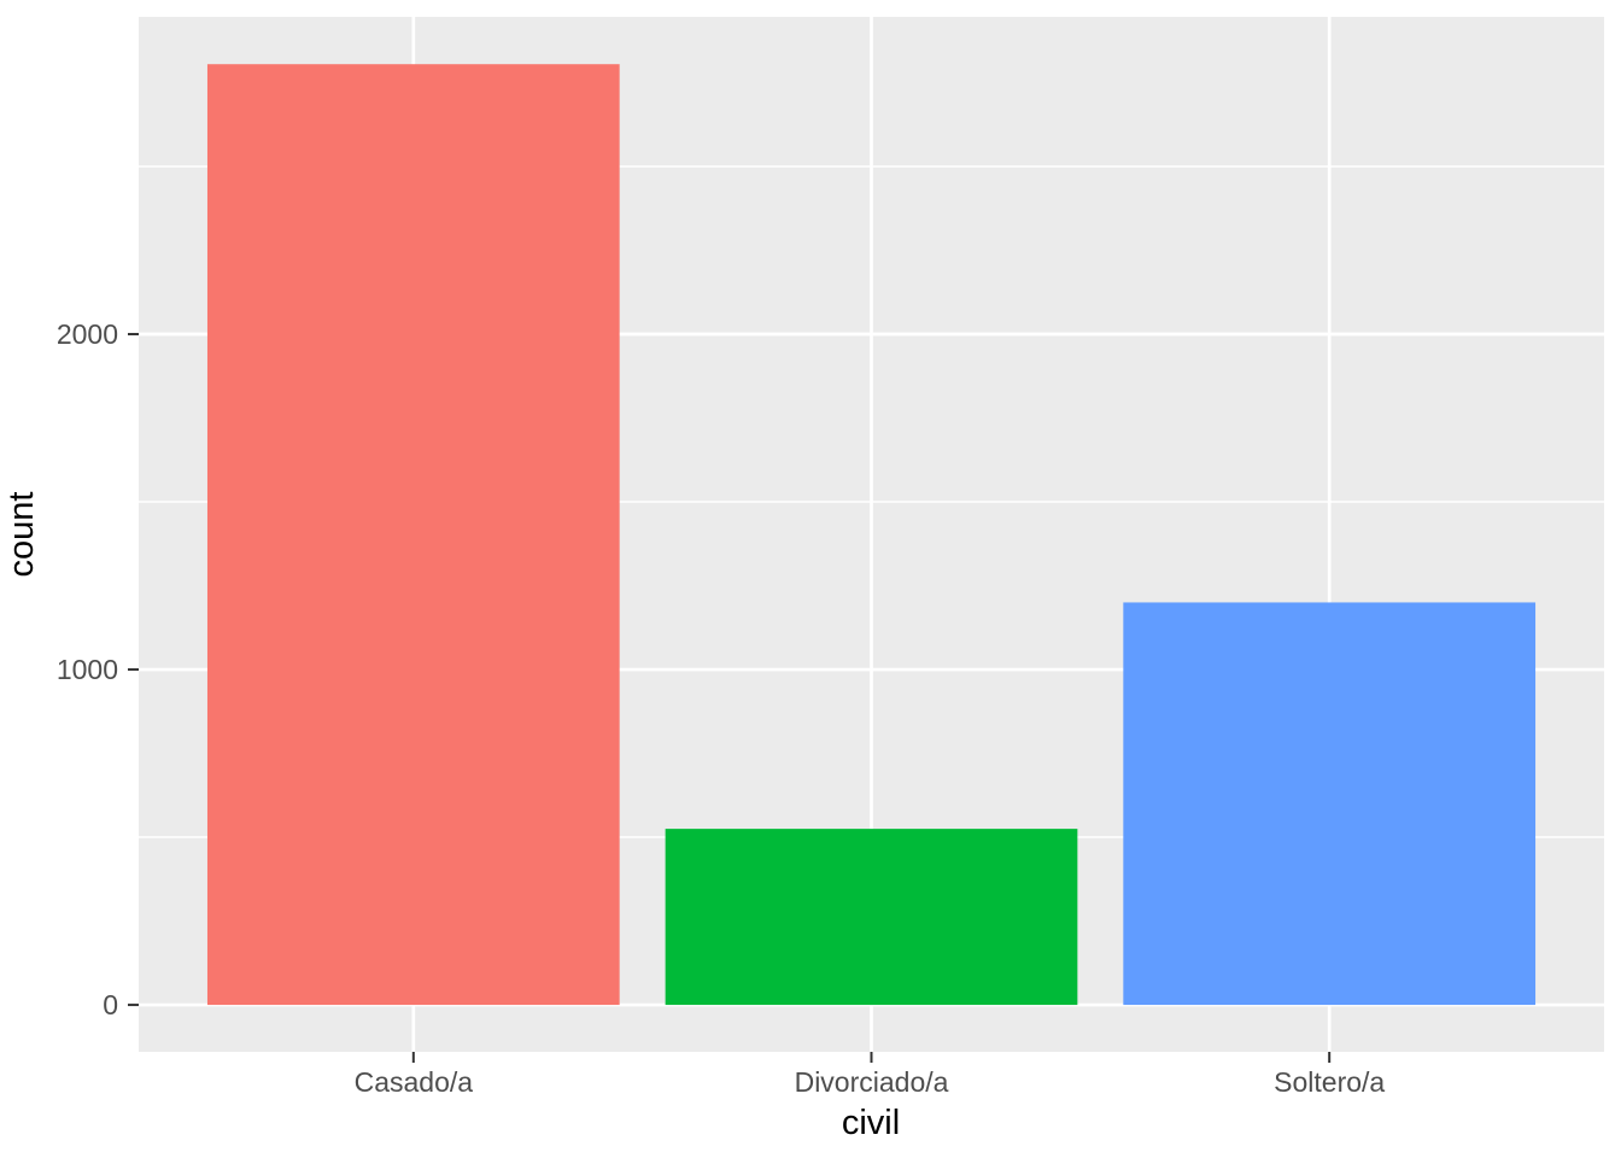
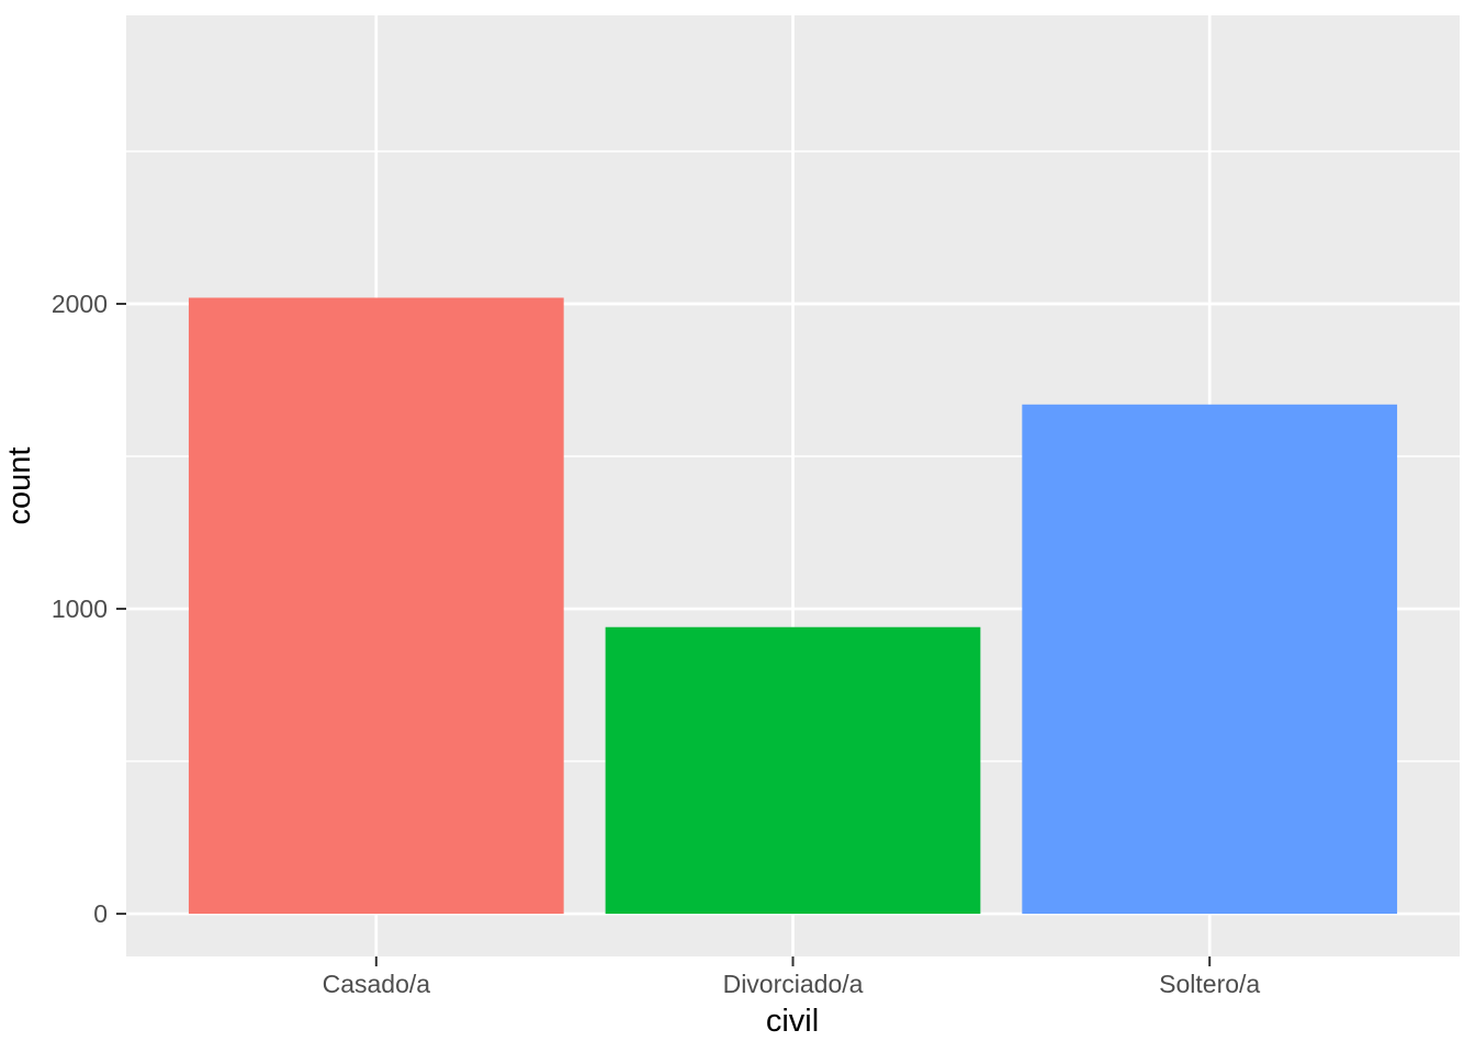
Casado/a: 2800 -> 2020
Divorciado/a: 520 -> 940
Soltero/a: 1200 -> 1670
